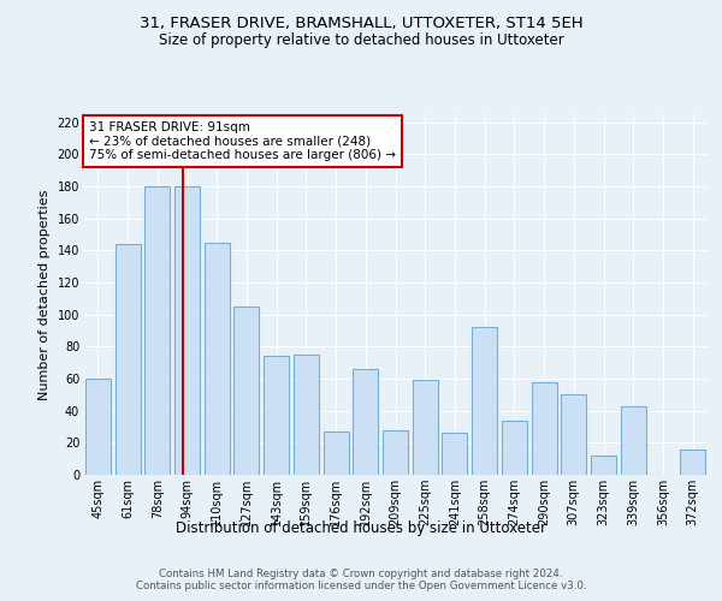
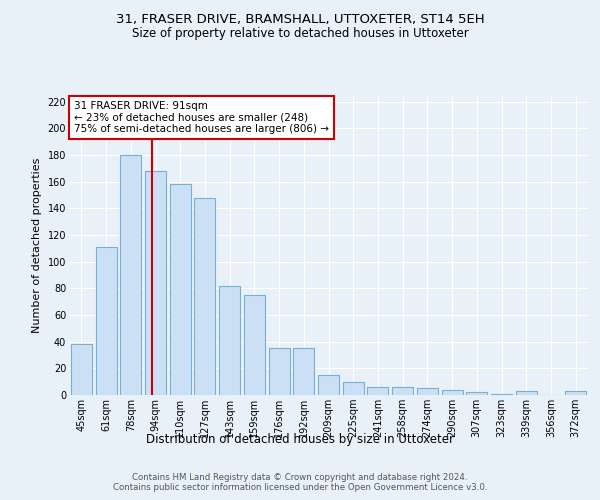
45sqm: 60 -> 38
61sqm: 144 -> 111
94sqm: 180 -> 168
110sqm: 145 -> 158
127sqm: 105 -> 148
143sqm: 74 -> 82
176sqm: 27 -> 35
192sqm: 66 -> 35
209sqm: 28 -> 15
225sqm: 59 -> 10
241sqm: 26 -> 6
258sqm: 92 -> 6
274sqm: 34 -> 5
290sqm: 58 -> 4
307sqm: 50 -> 2
323sqm: 12 -> 1
339sqm: 43 -> 3
372sqm: 16 -> 3
